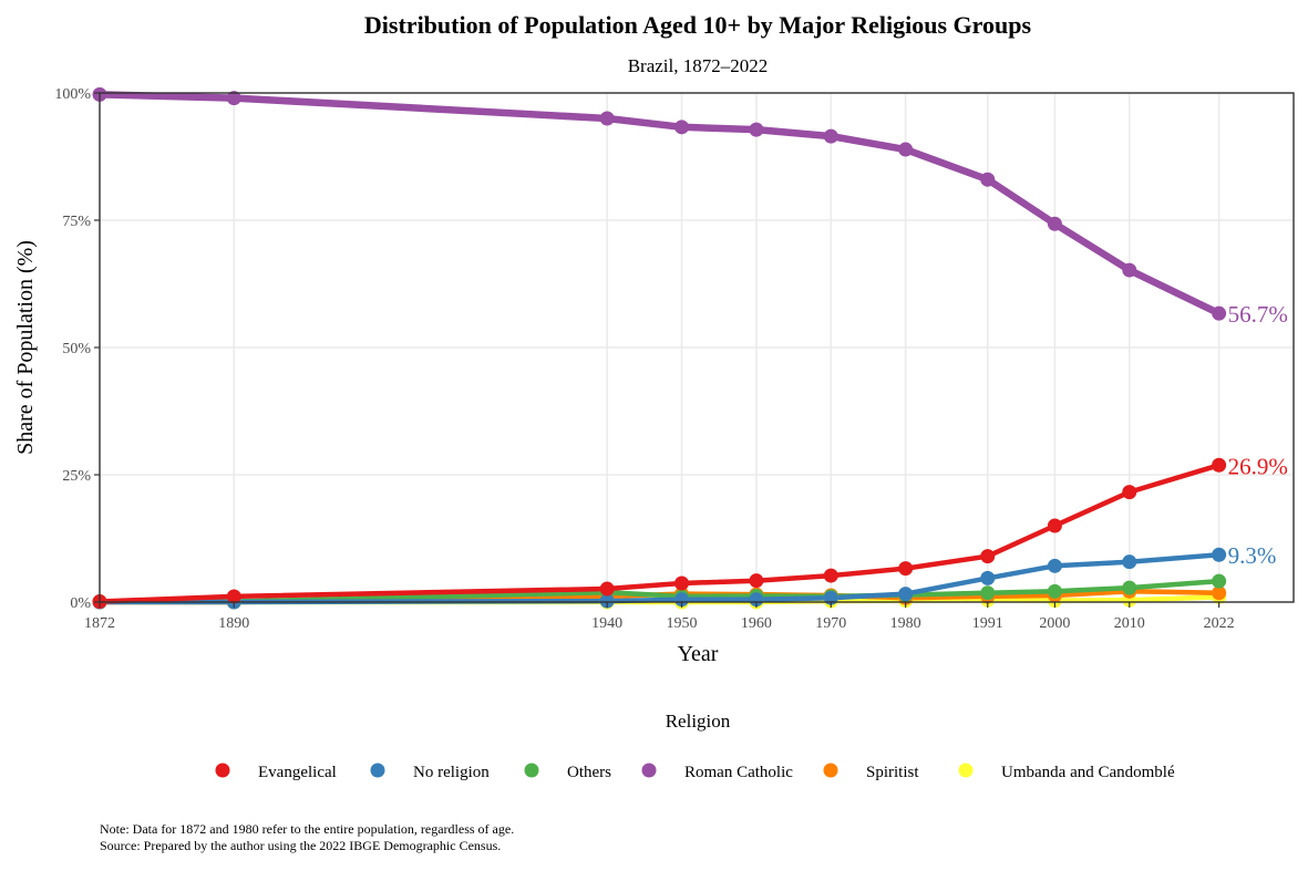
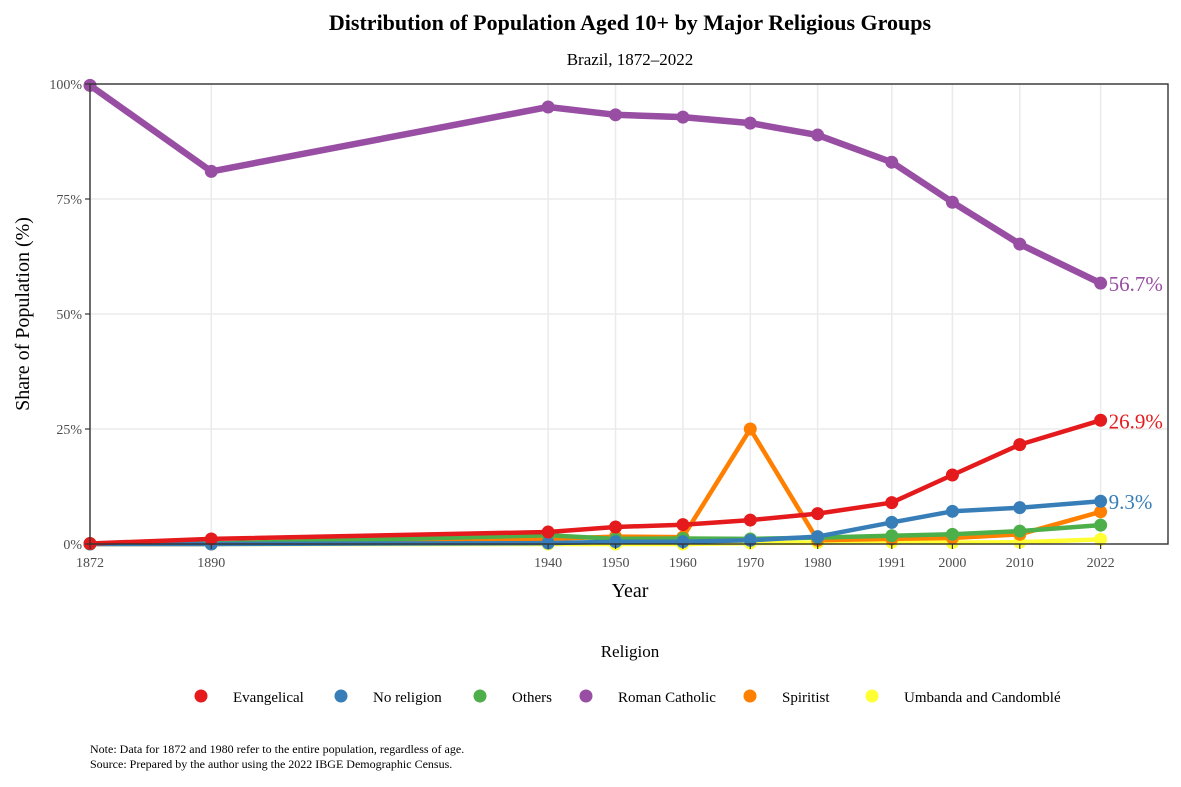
Roman Catholic/1890: 99% -> 81%
Spiritist/1970: 1% -> 25%
Spiritist/2022: 2% -> 7%
